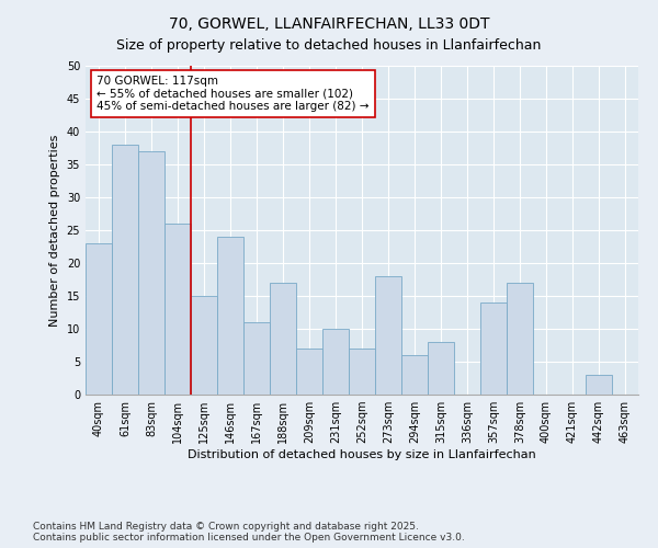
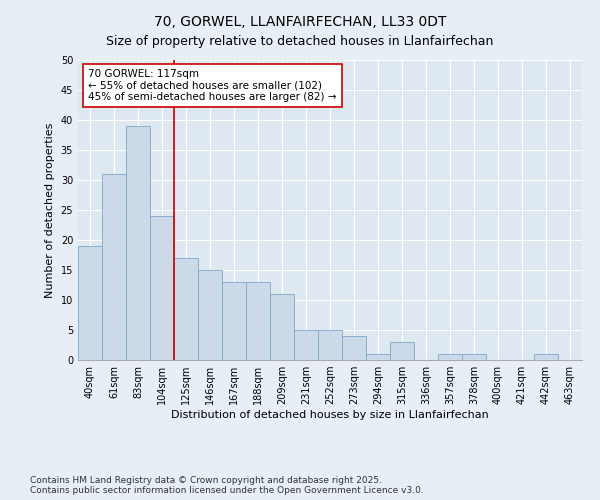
40sqm: 23 -> 19
61sqm: 38 -> 31
83sqm: 37 -> 39
104sqm: 26 -> 24
125sqm: 15 -> 17
146sqm: 24 -> 15
167sqm: 11 -> 13
188sqm: 17 -> 13
209sqm: 7 -> 11
231sqm: 10 -> 5
252sqm: 7 -> 5
273sqm: 18 -> 4
294sqm: 6 -> 1
315sqm: 8 -> 3
357sqm: 14 -> 1
378sqm: 17 -> 1
442sqm: 3 -> 1
